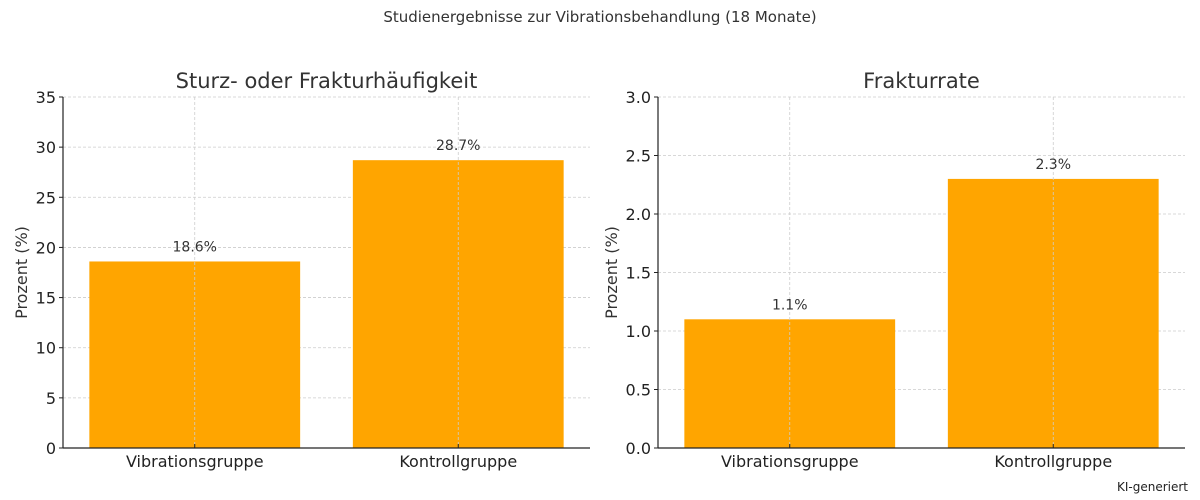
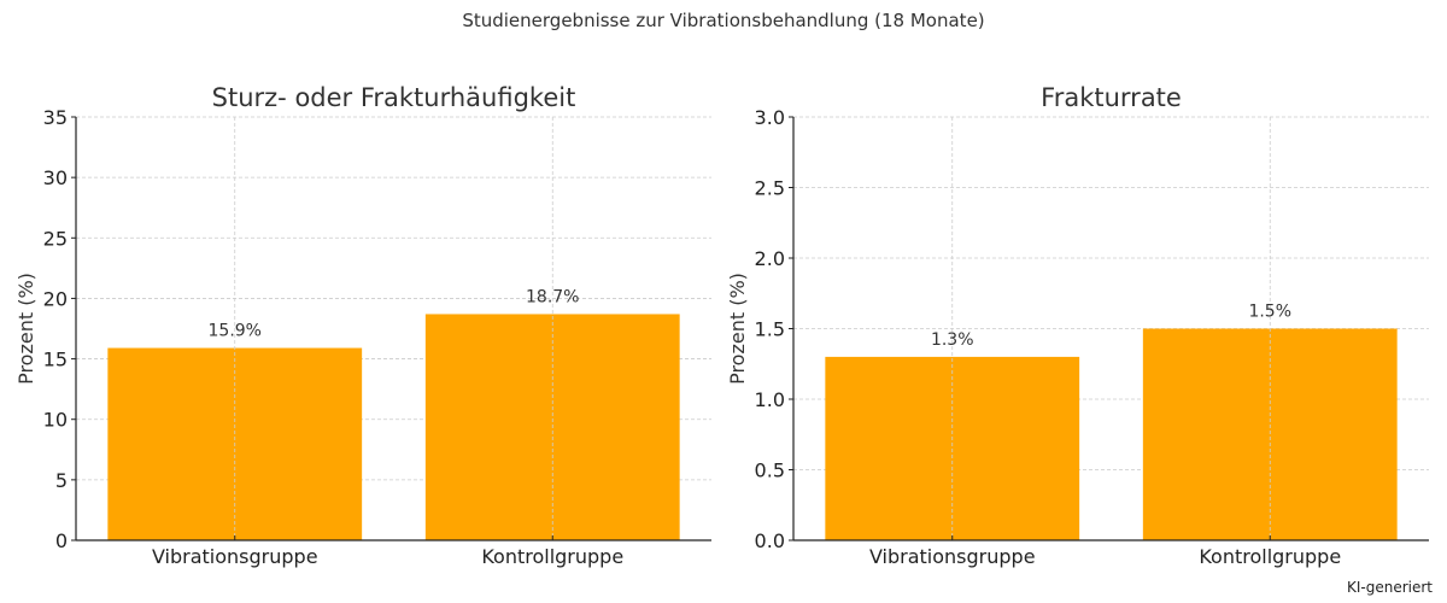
Sturz- oder Frakturhäufigkeit/Vibrationsgruppe: 18.6% -> 15.9%
Sturz- oder Frakturhäufigkeit/Kontrollgruppe: 28.7% -> 18.7%
Frakturrate/Vibrationsgruppe: 1.1% -> 1.3%
Frakturrate/Kontrollgruppe: 2.3% -> 1.5%
